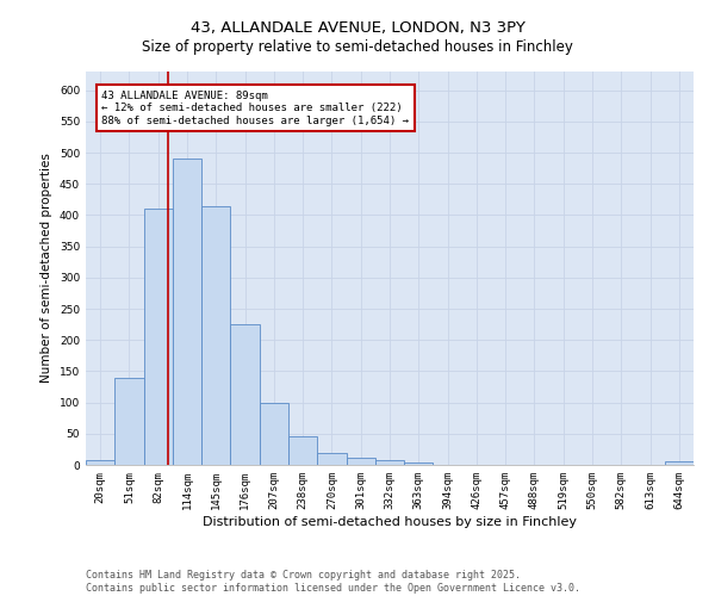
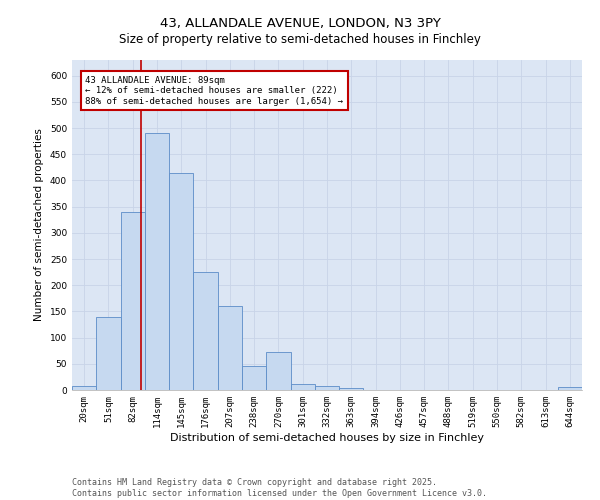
82sqm: 410 -> 340
207sqm: 100 -> 160
270sqm: 20 -> 72
